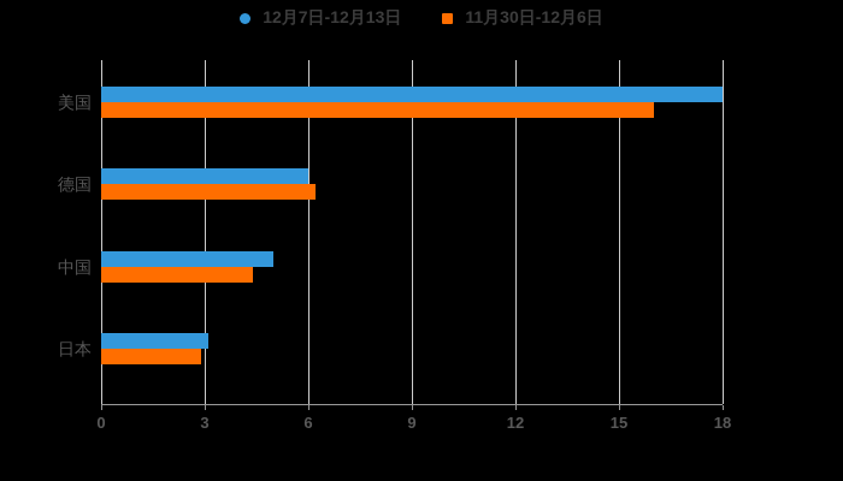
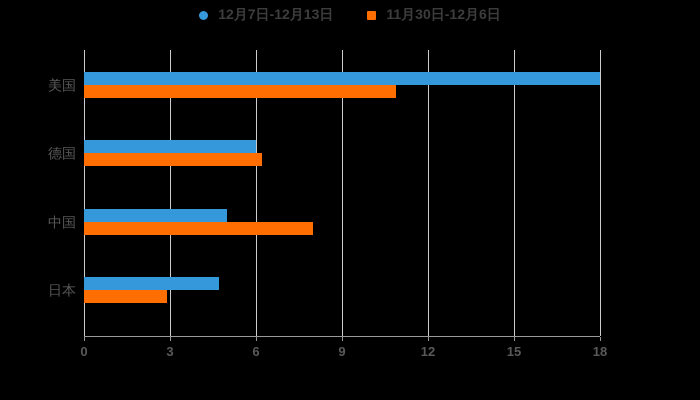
11月30日-12月6日/美国: 16.0 -> 10.9
11月30日-12月6日/中国: 4.4 -> 8.0
12月7日-12月13日/日本: 3.1 -> 4.7
